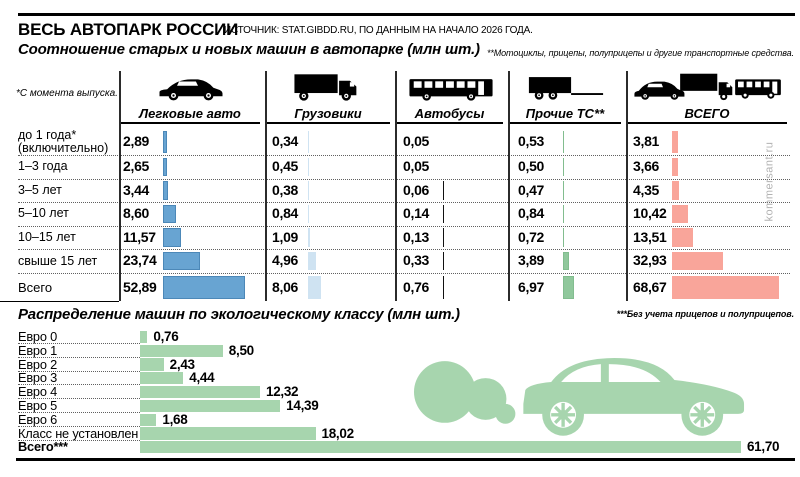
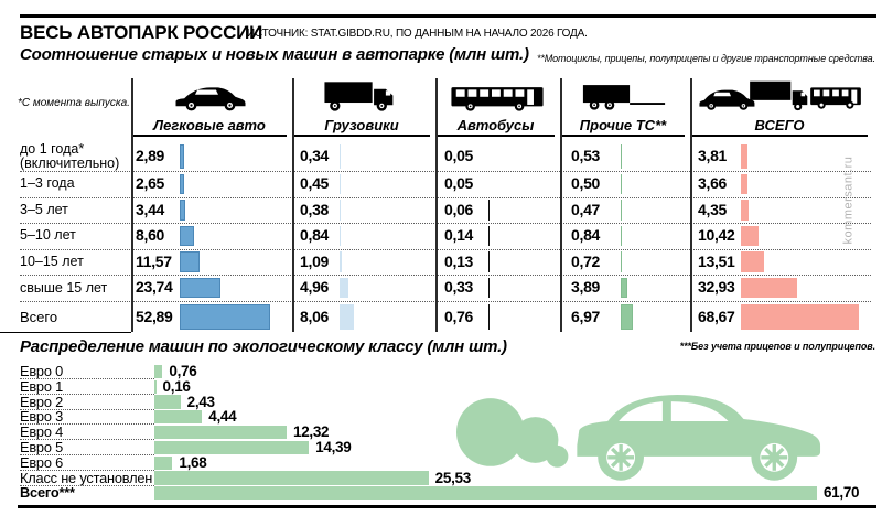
Распределение машин по экологическому классу (млн шт.)/Евро 1: 8,50 -> 0,16
Распределение машин по экологическому классу (млн шт.)/Класс не установлен: 18,02 -> 25,53
